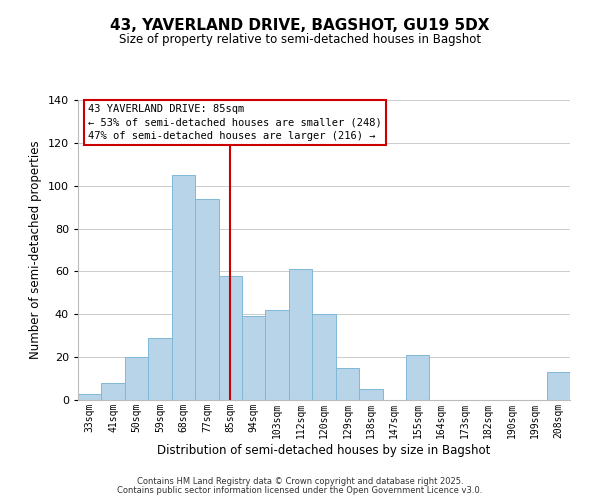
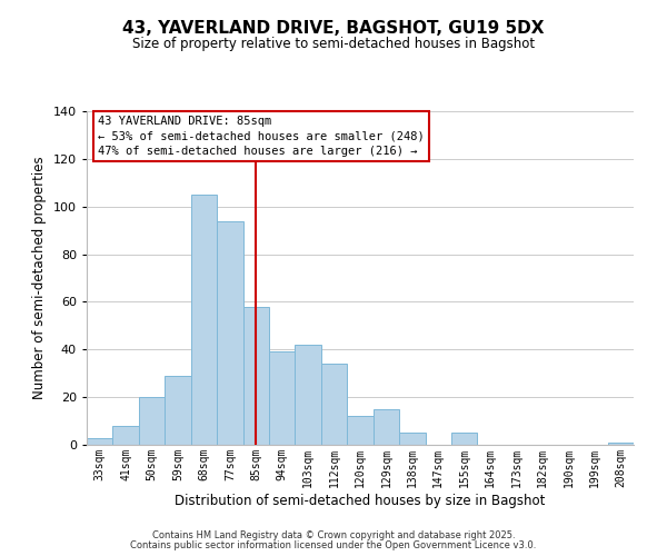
112sqm: 61 -> 34
120sqm: 40 -> 12
155sqm: 21 -> 5
208sqm: 13 -> 1
